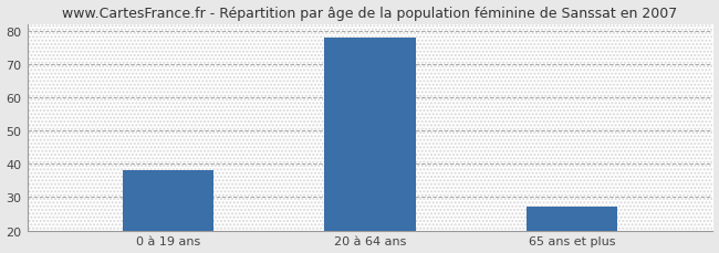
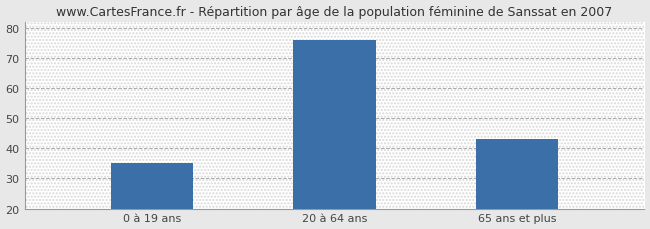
0 à 19 ans: 38 -> 35
20 à 64 ans: 78 -> 76
65 ans et plus: 27 -> 43
